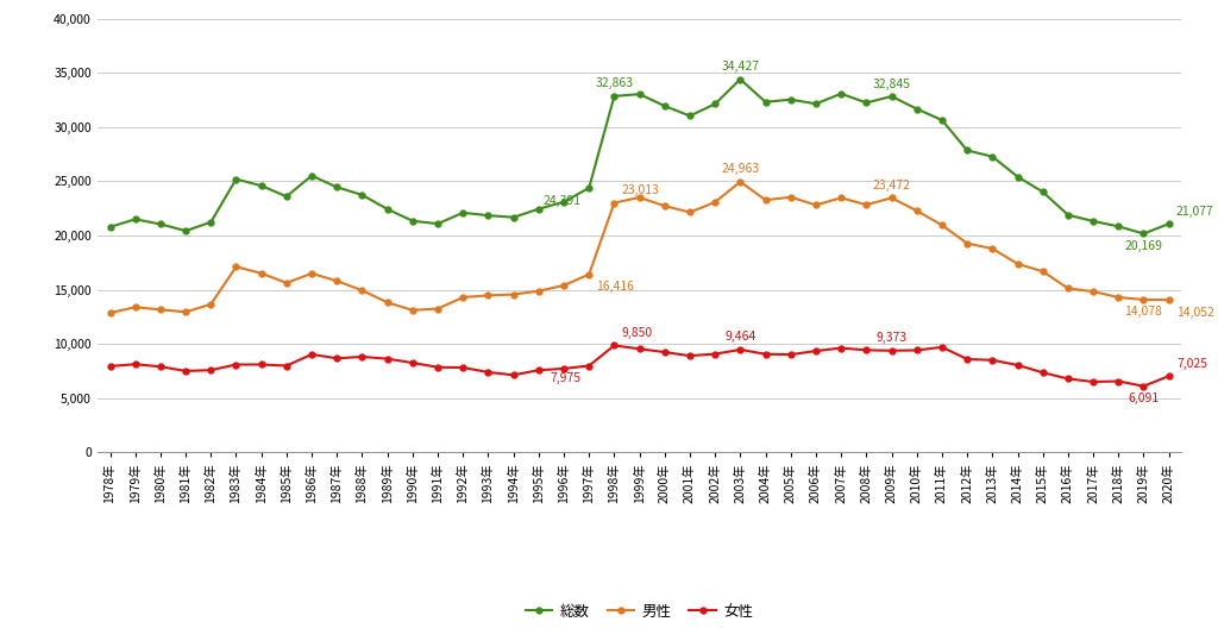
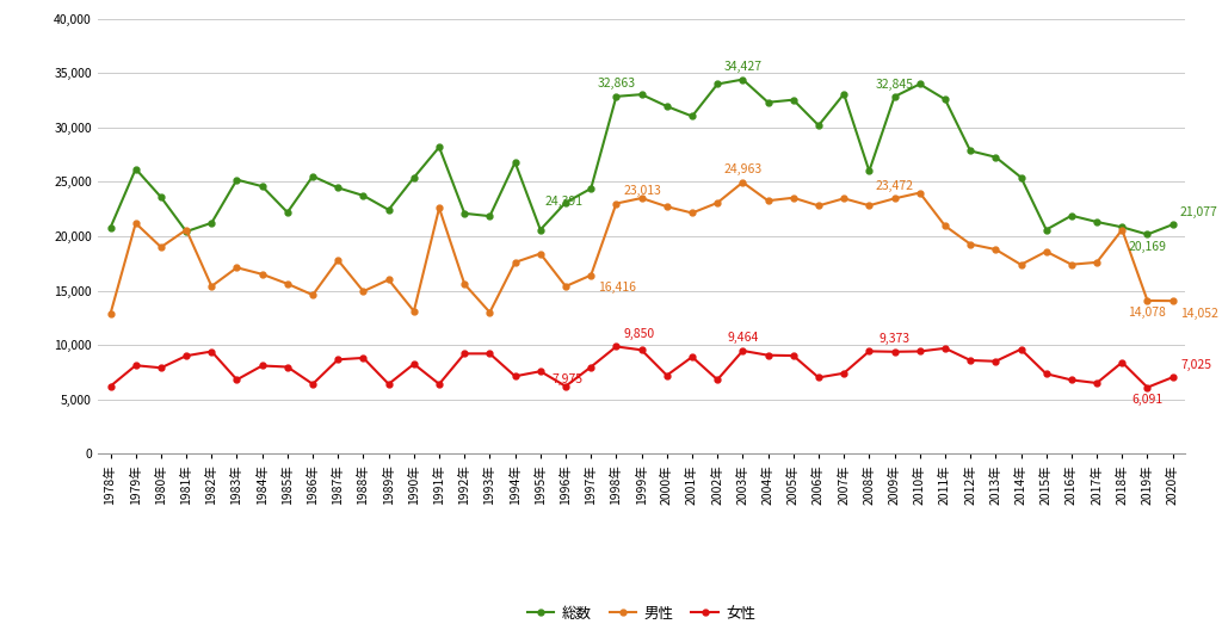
女性/1978年: 7,900 -> 6,200
総数/1979年: 21,500 -> 26,200
男性/1979年: 13,400 -> 21,200
総数/1980年: 21,000 -> 23,600
男性/1980年: 13,200 -> 19,000
男性/1981年: 12,900 -> 20,600
女性/1981年: 7,500 -> 9,000
男性/1982年: 13,700 -> 15,400
女性/1982年: 7,600 -> 9,400
女性/1983年: 8,100 -> 6,800
総数/1985年: 23,600 -> 22,200
男性/1986年: 16,500 -> 14,600
女性/1986年: 9,000 -> 6,400
男性/1987年: 15,800 -> 17,800
男性/1989年: 13,800 -> 16,000
女性/1989年: 8,600 -> 6,400
総数/1990年: 21,300 -> 25,400
総数/1991年: 21,100 -> 28,200
男性/1991年: 13,200 -> 22,600
女性/1991年: 7,800 -> 6,400
男性/1992年: 14,300 -> 15,600
女性/1992年: 7,800 -> 9,200
男性/1993年: 14,500 -> 13,000
女性/1993年: 7,400 -> 9,200
総数/1994年: 21,700 -> 26,800
男性/1994年: 14,600 -> 17,600
総数/1995年: 22,400 -> 20,600
男性/1995年: 14,900 -> 18,400
女性/1996年: 7,700 -> 6,200
女性/2000年: 9,200 -> 7,200
総数/2002年: 32,100 -> 34,000
女性/2002年: 9,100 -> 6,800
総数/2006年: 32,200 -> 30,200
女性/2006年: 9,300 -> 7,000
女性/2007年: 9,600 -> 7,400
総数/2008年: 32,200 -> 26,000
総数/2010年: 31,700 -> 34,000
男性/2010年: 22,300 -> 24,000
総数/2011年: 30,700 -> 32,600
女性/2014年: 8,000 -> 9,600
総数/2015年: 24,000 -> 20,600
男性/2015年: 16,700 -> 18,600
男性/2016年: 15,100 -> 17,400
男性/2017年: 14,800 -> 17,600
男性/2018年: 14,300 -> 20,600
女性/2018年: 6,600 -> 8,400
